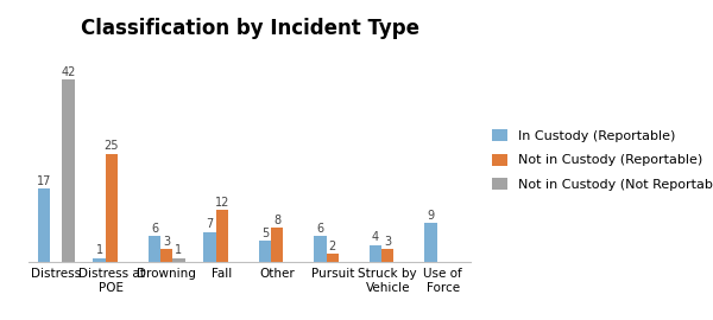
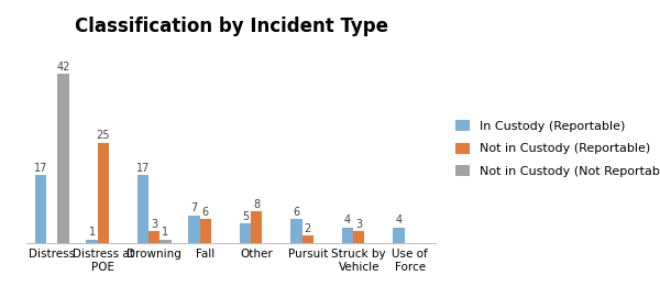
In Custody (Reportable)/Drowning: 6 -> 17
Not in Custody (Reportable)/Fall: 12 -> 6
In Custody (Reportable)/Use of Force: 9 -> 4
